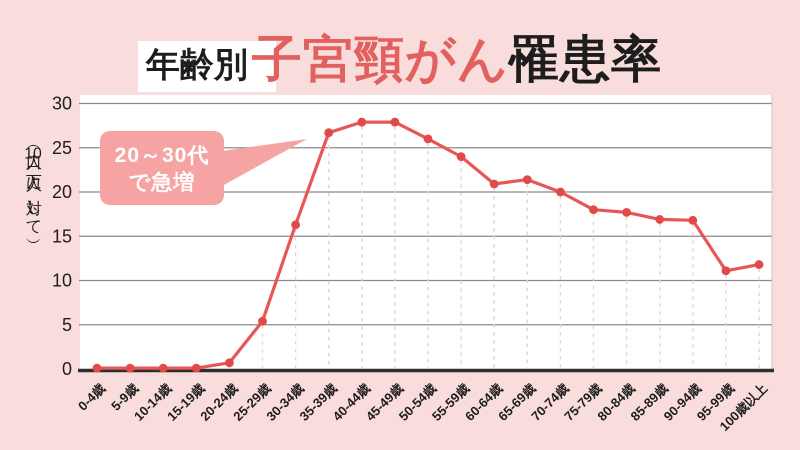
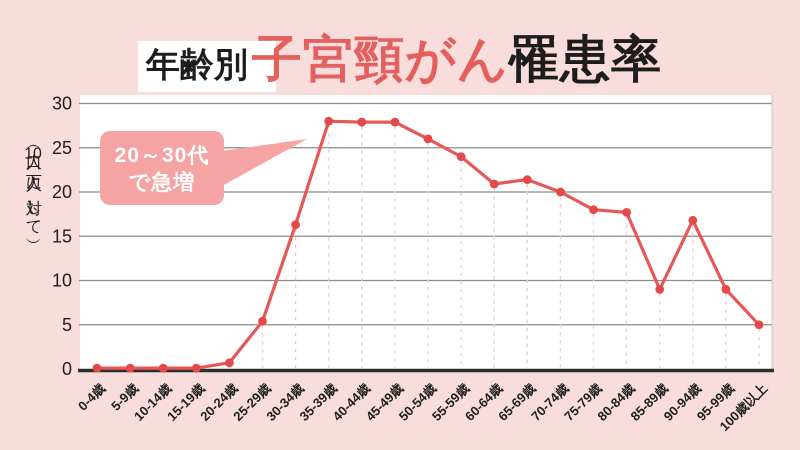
35-39歳: 27 -> 28
85-89歳: 17 -> 9
95-99歳: 11 -> 9
100歳以上: 12 -> 5
